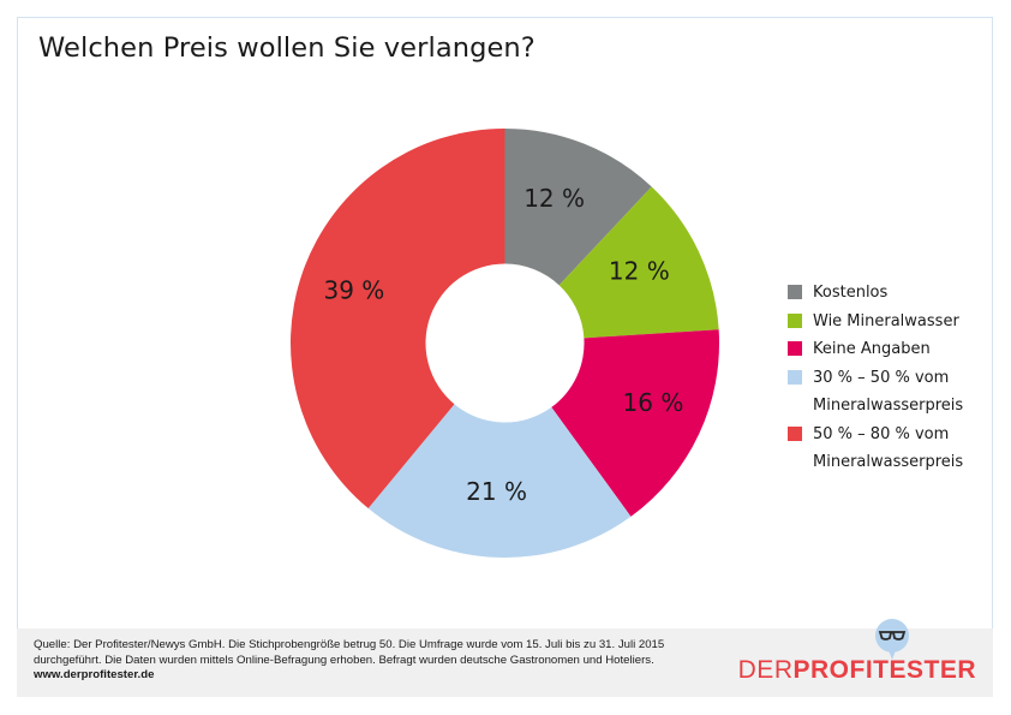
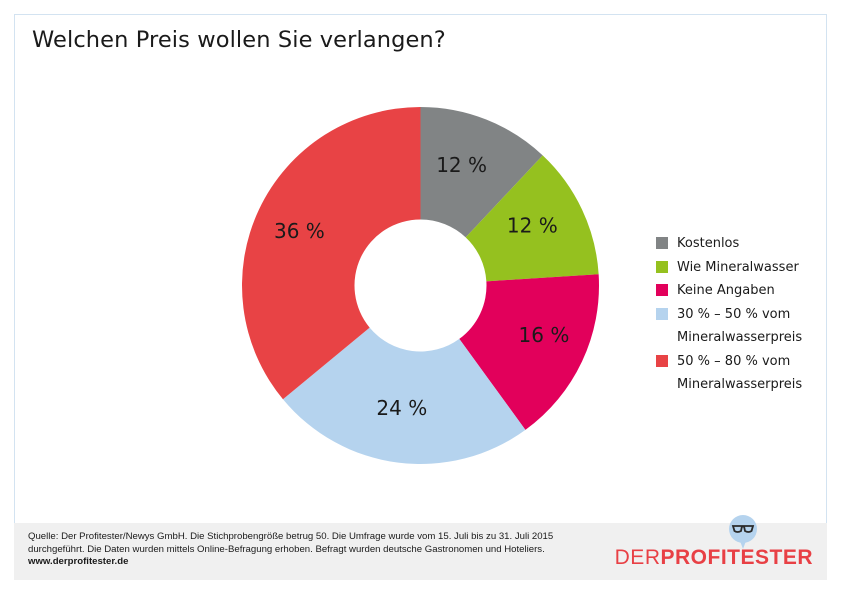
30 % – 50 % vom Mineralwasserpreis: 21 -> 24
50 % – 80 % vom Mineralwasserpreis: 39 -> 36
